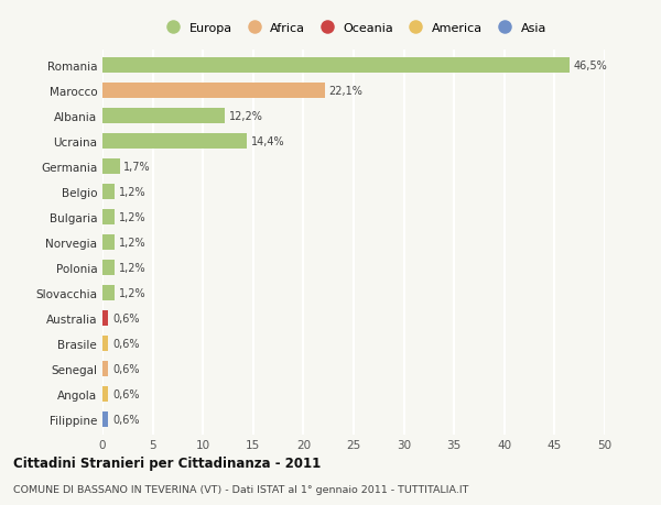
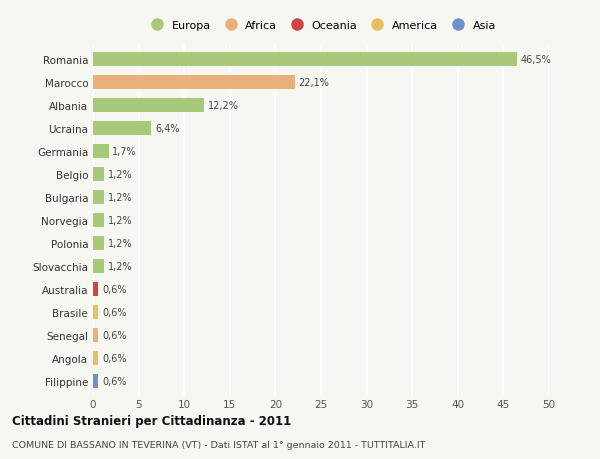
Ucraina: 14,4% -> 6,4%
